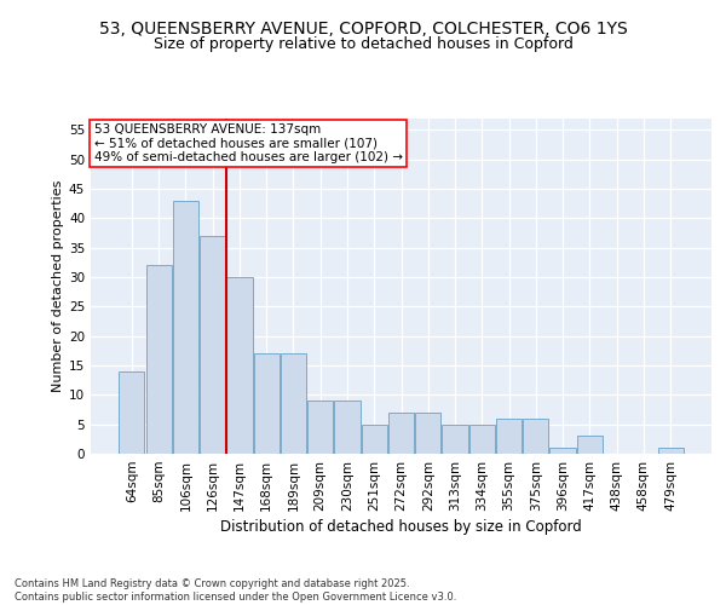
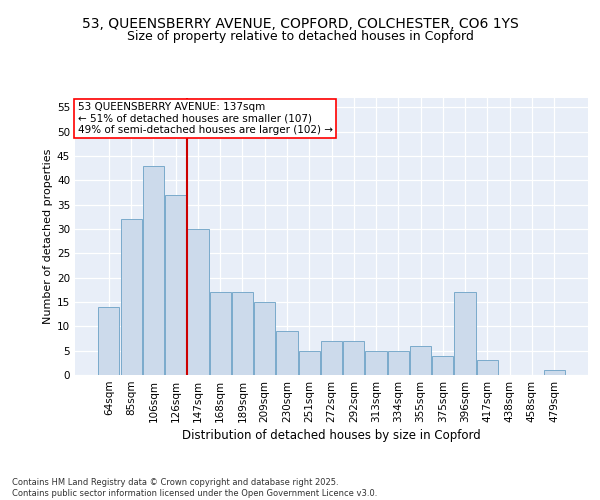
209sqm: 9 -> 15
375sqm: 6 -> 4
396sqm: 1 -> 17
